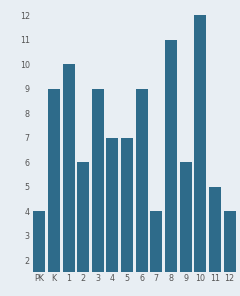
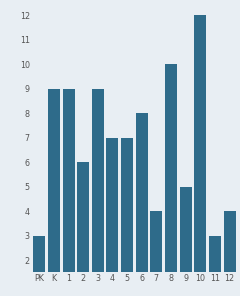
PK: 4 -> 3
1: 10 -> 9
6: 9 -> 8
8: 11 -> 10
9: 6 -> 5
11: 5 -> 3
